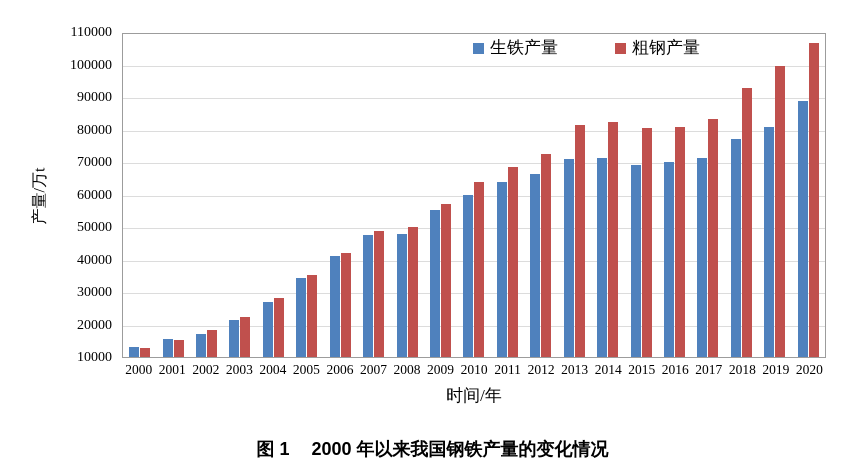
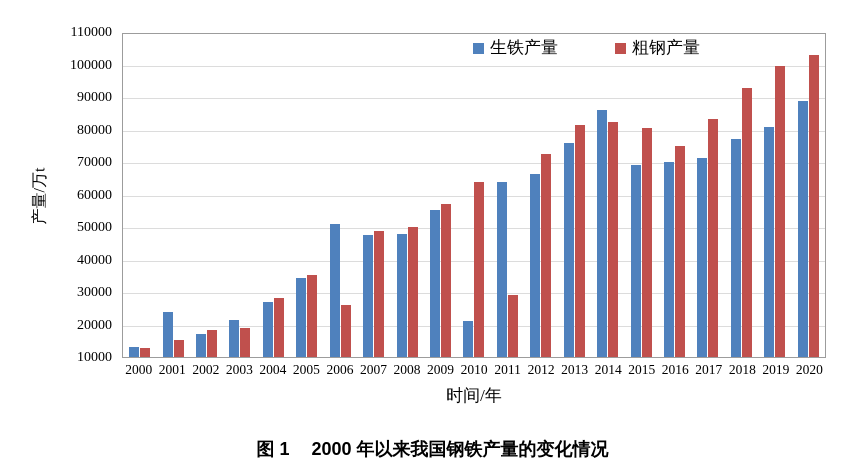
生铁产量/2001: 16000 -> 24000
粗钢产量/2003: 22000 -> 19000
生铁产量/2006: 41000 -> 51000
粗钢产量/2006: 42000 -> 26000
生铁产量/2010: 60000 -> 21000
粗钢产量/2011: 68000 -> 29000
生铁产量/2013: 71000 -> 76000
生铁产量/2014: 71000 -> 86000
粗钢产量/2016: 81000 -> 75000
粗钢产量/2020: 106000 -> 103000
